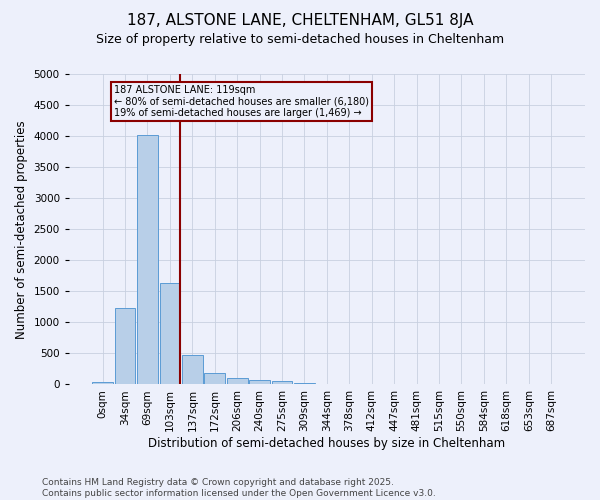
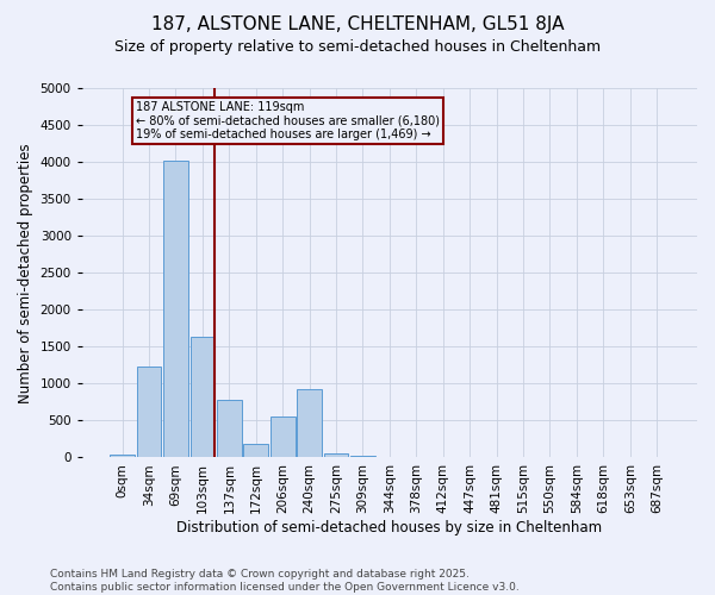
137sqm: 480 -> 780
206sqm: 110 -> 560
240sqm: 70 -> 920
